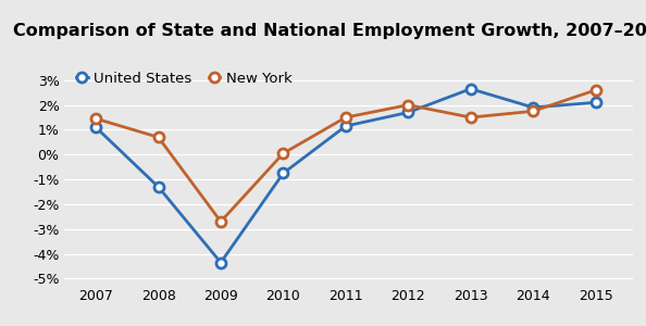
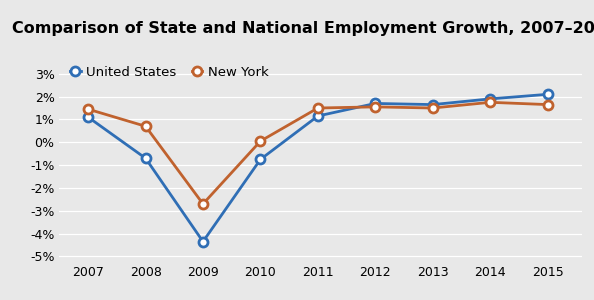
United States/2008: -1.30% -> -0.70%
New York/2012: 2.00% -> 1.55%
United States/2013: 2.65% -> 1.65%
New York/2015: 2.60% -> 1.65%
